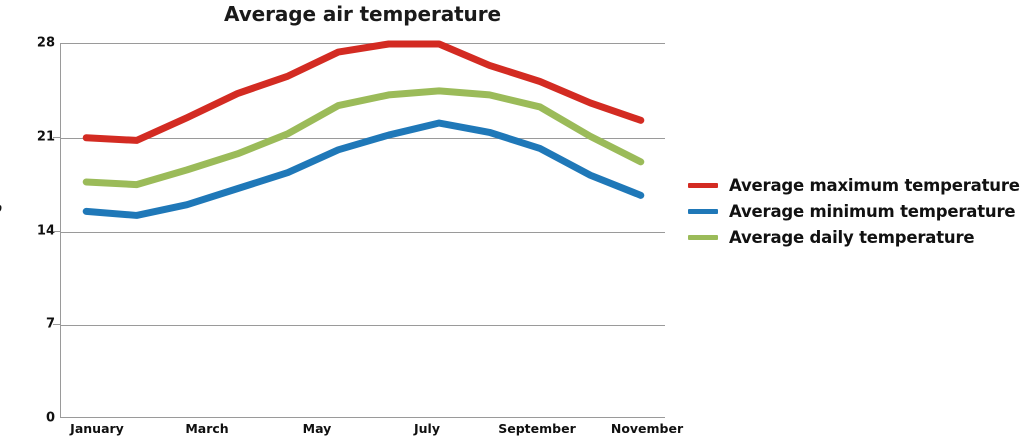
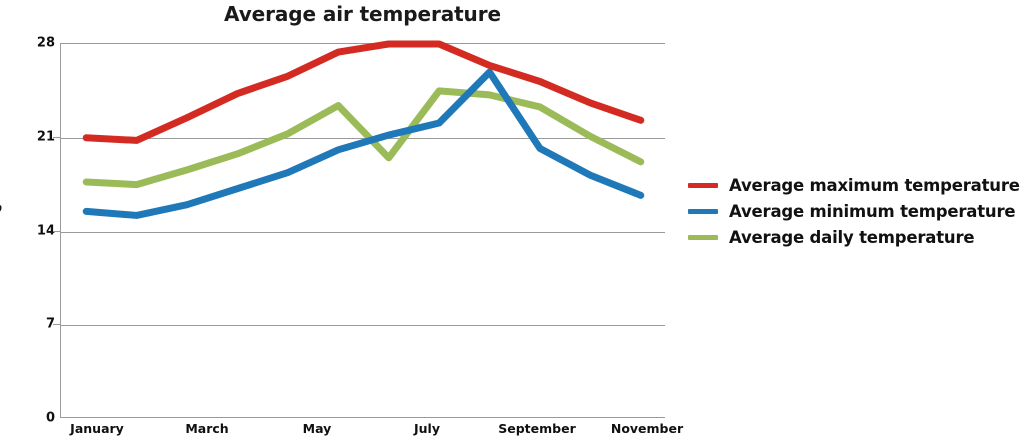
Average daily temperature/July: 24.2 -> 19.5
Average minimum temperature/September: 21.4 -> 25.9
